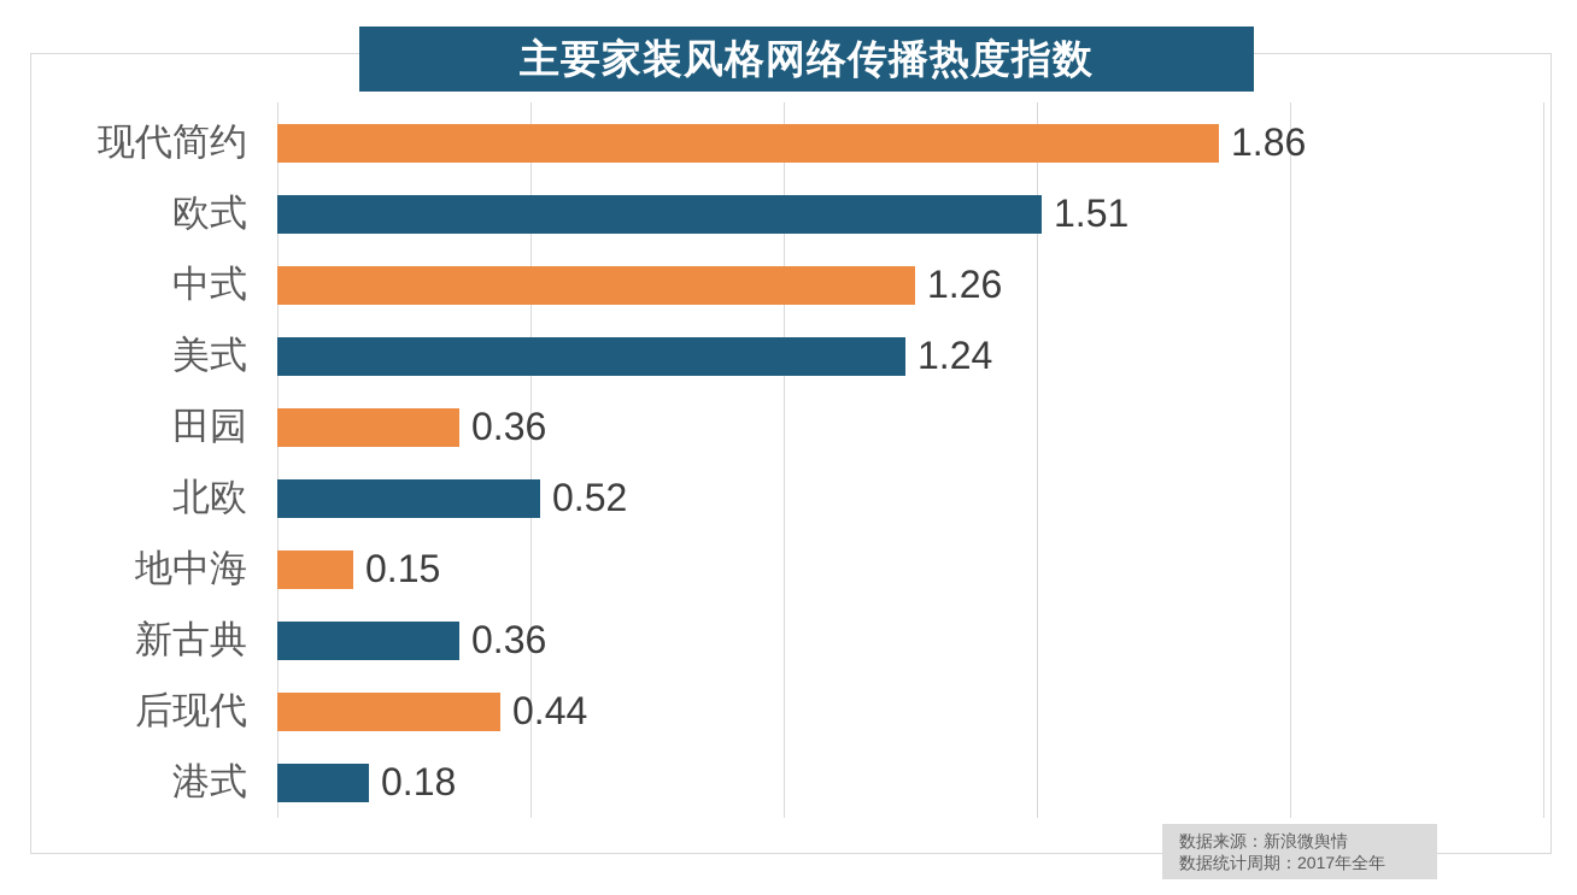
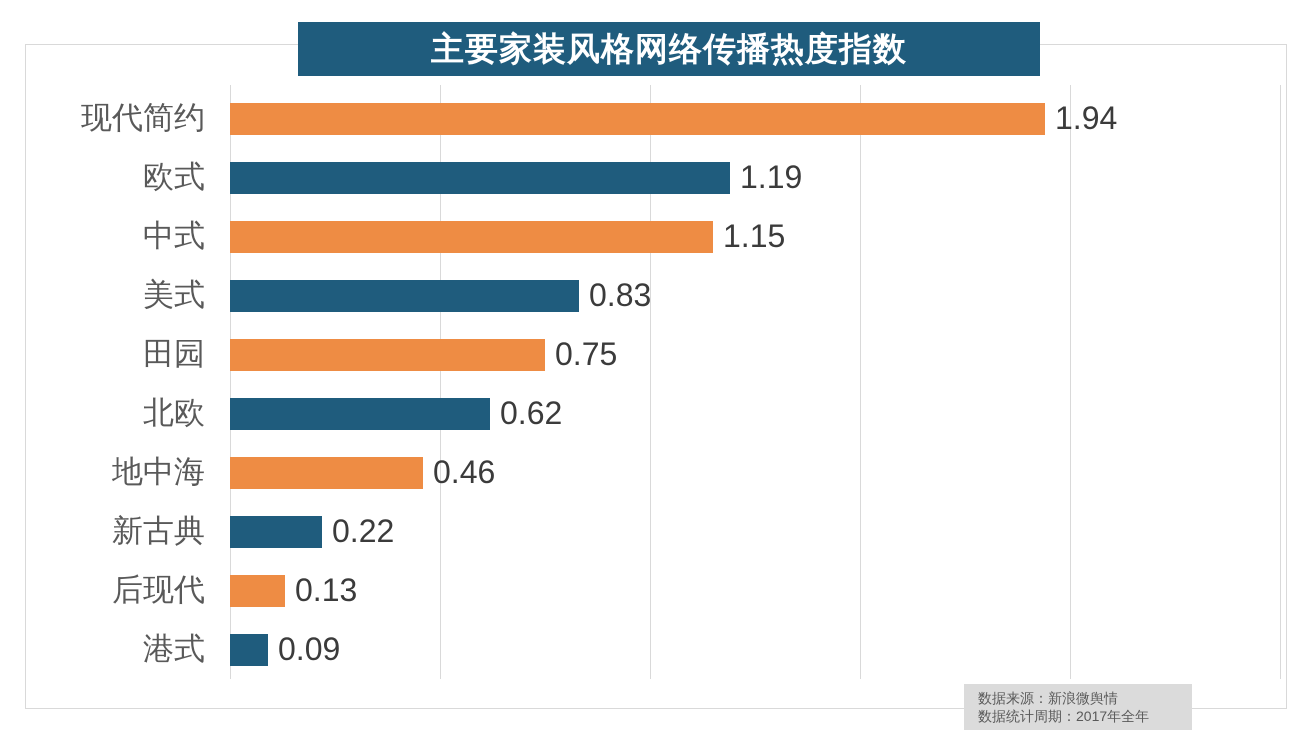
现代简约: 1.86 -> 1.94
欧式: 1.51 -> 1.19
中式: 1.26 -> 1.15
美式: 1.24 -> 0.83
田园: 0.36 -> 0.75
北欧: 0.52 -> 0.62
地中海: 0.15 -> 0.46
新古典: 0.36 -> 0.22
后现代: 0.44 -> 0.13
港式: 0.18 -> 0.09
